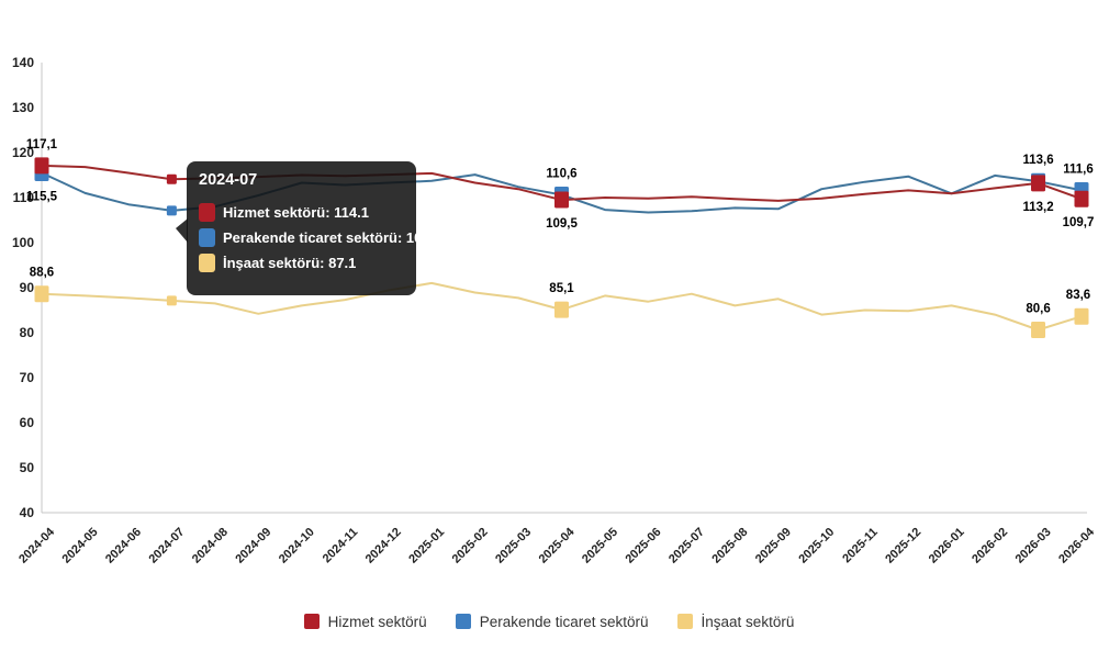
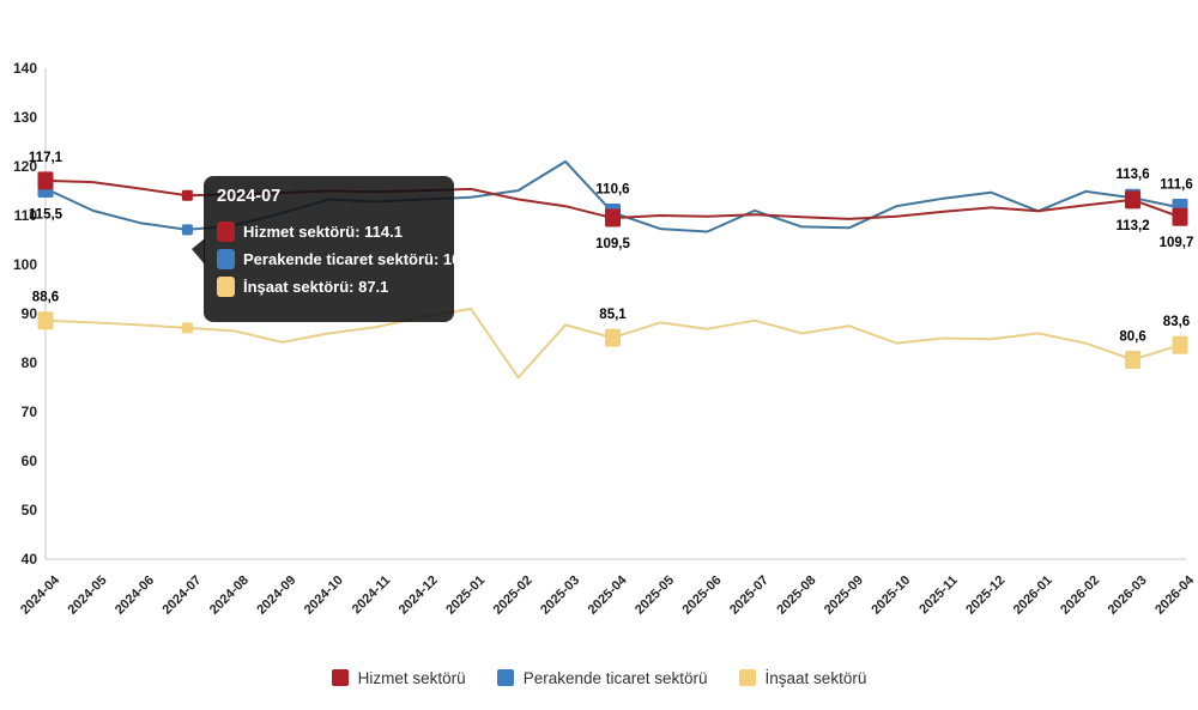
İnşaat sektörü/2025-02: 89 -> 77
Perakende ticaret sektörü/2025-03: 112 -> 121
Perakende ticaret sektörü/2025-07: 107 -> 111
